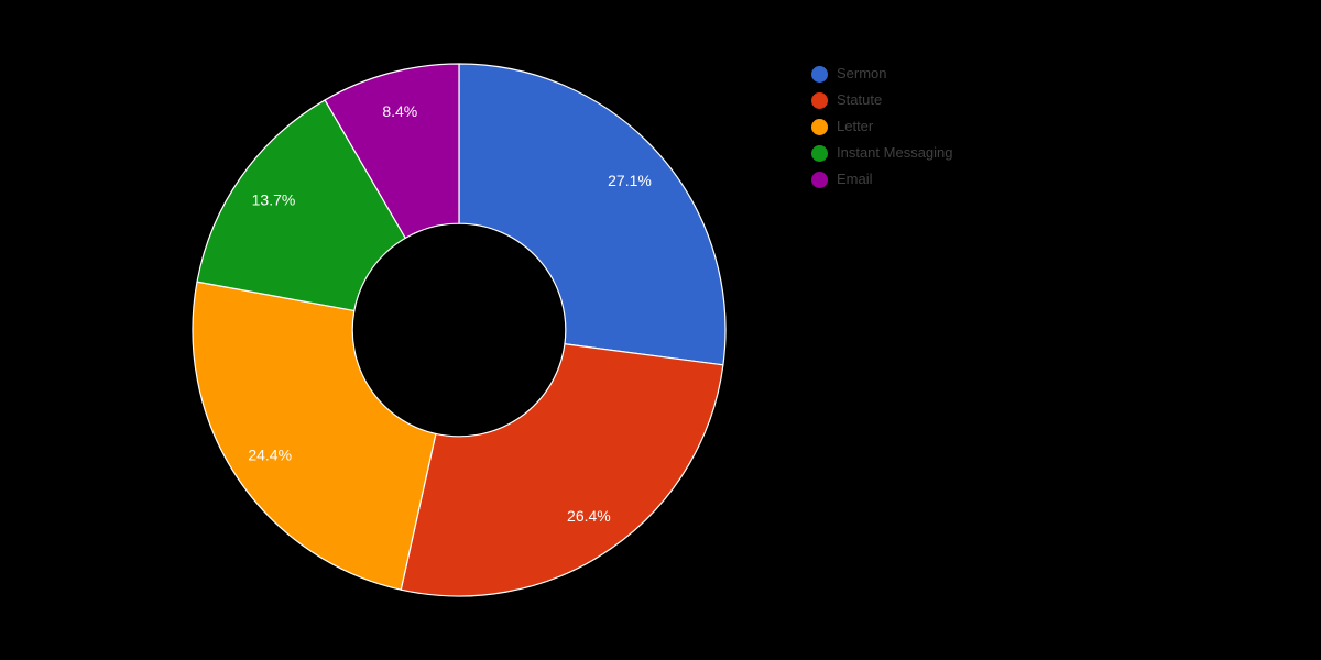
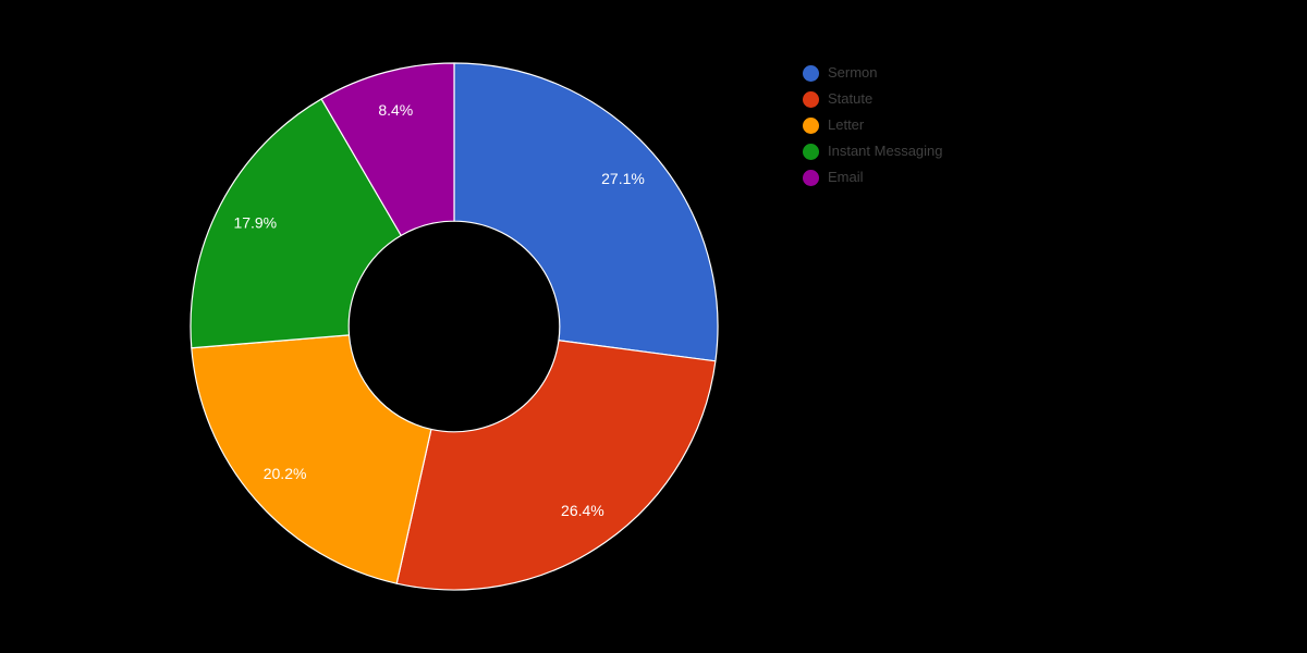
Letter: 24.4% -> 20.2%
Instant Messaging: 13.7% -> 17.9%
